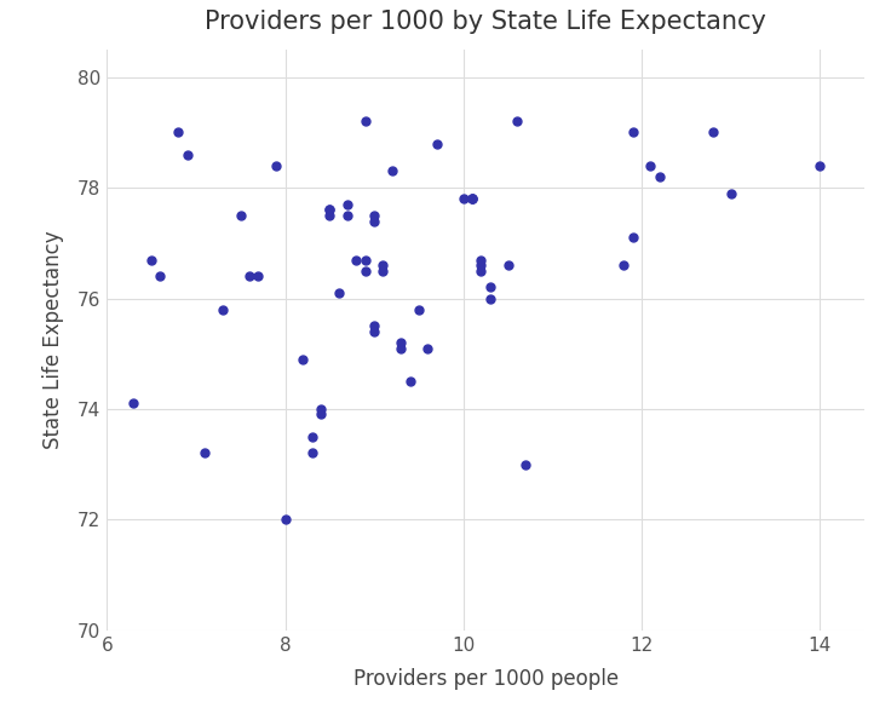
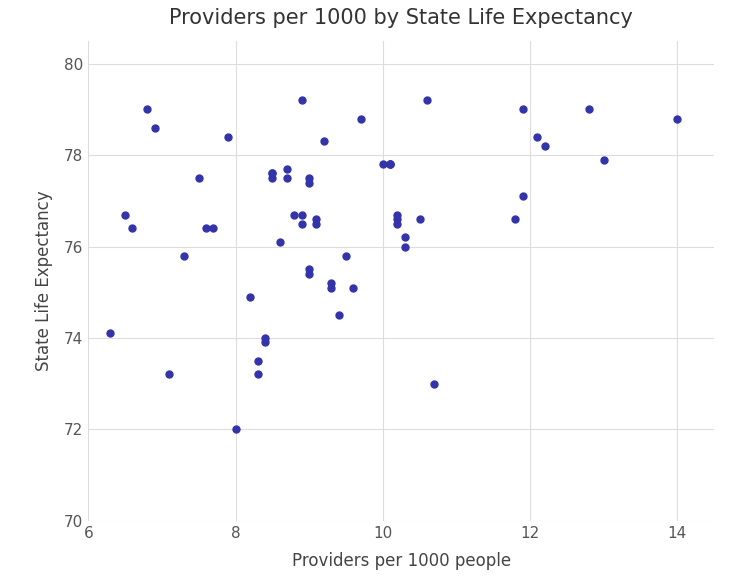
14: 78.4 -> 78.8
